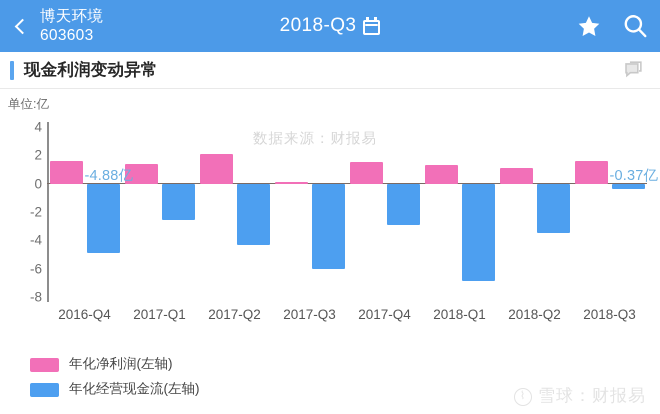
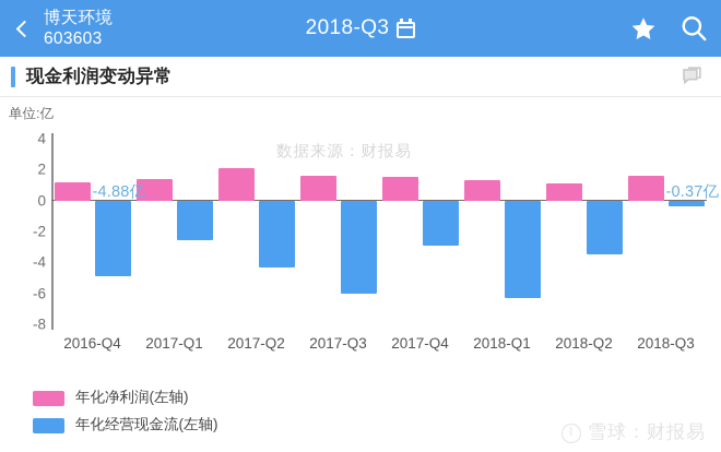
年化净利润(左轴)/2016-Q4: 1.6 -> 1.2
年化净利润(左轴)/2017-Q3: 0.1 -> 1.6
年化经营现金流(左轴)/2018-Q1: -6.9 -> -6.3
